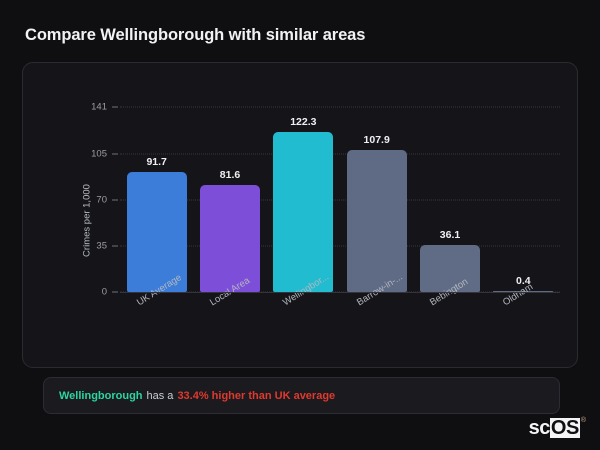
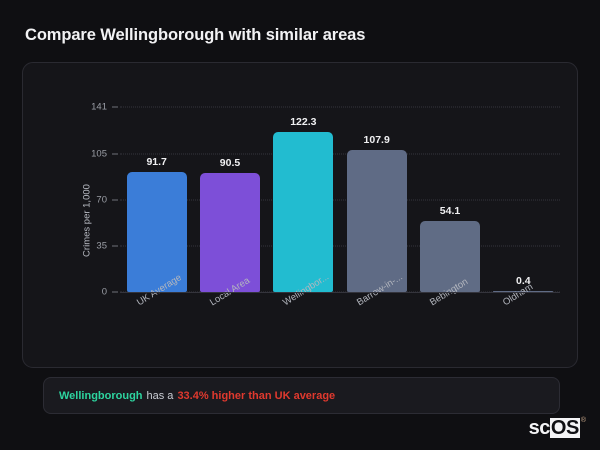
Local Area: 81.6 -> 90.5
Bebington: 36.1 -> 54.1
